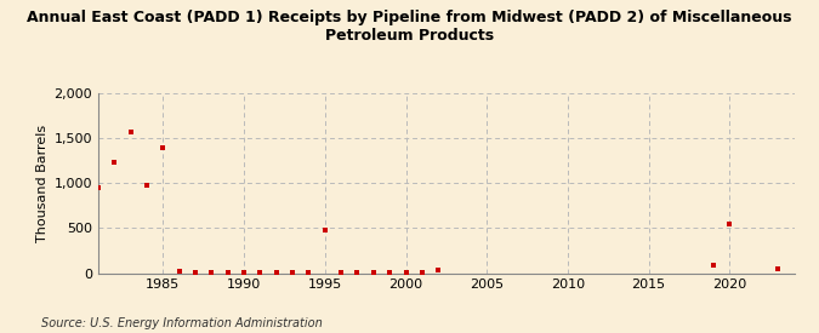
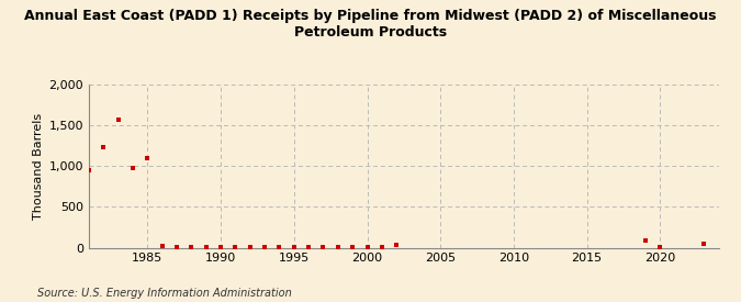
1985: 1,400 -> 1,100
1995: 480 -> 10
2020: 540 -> 10
